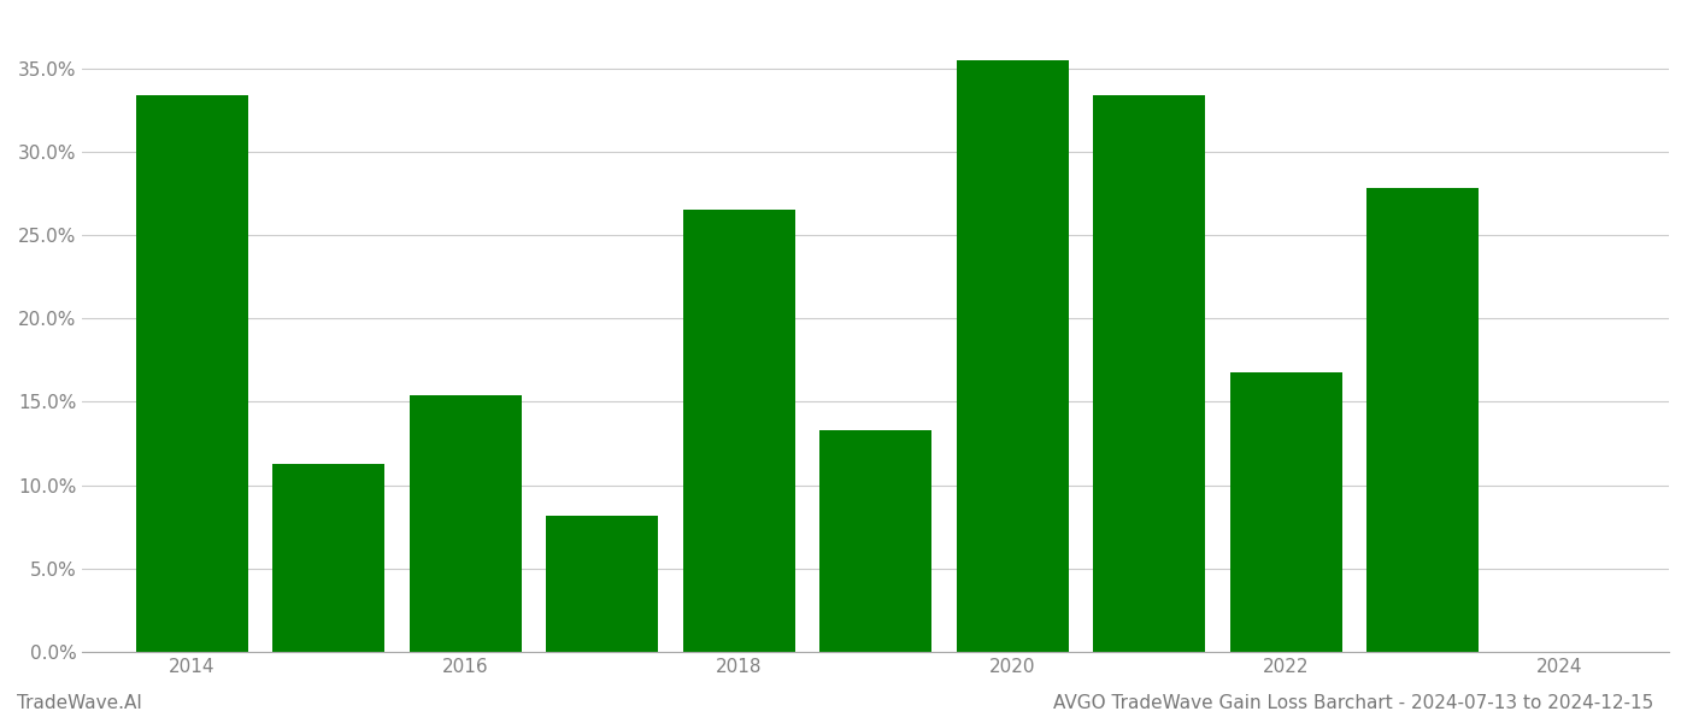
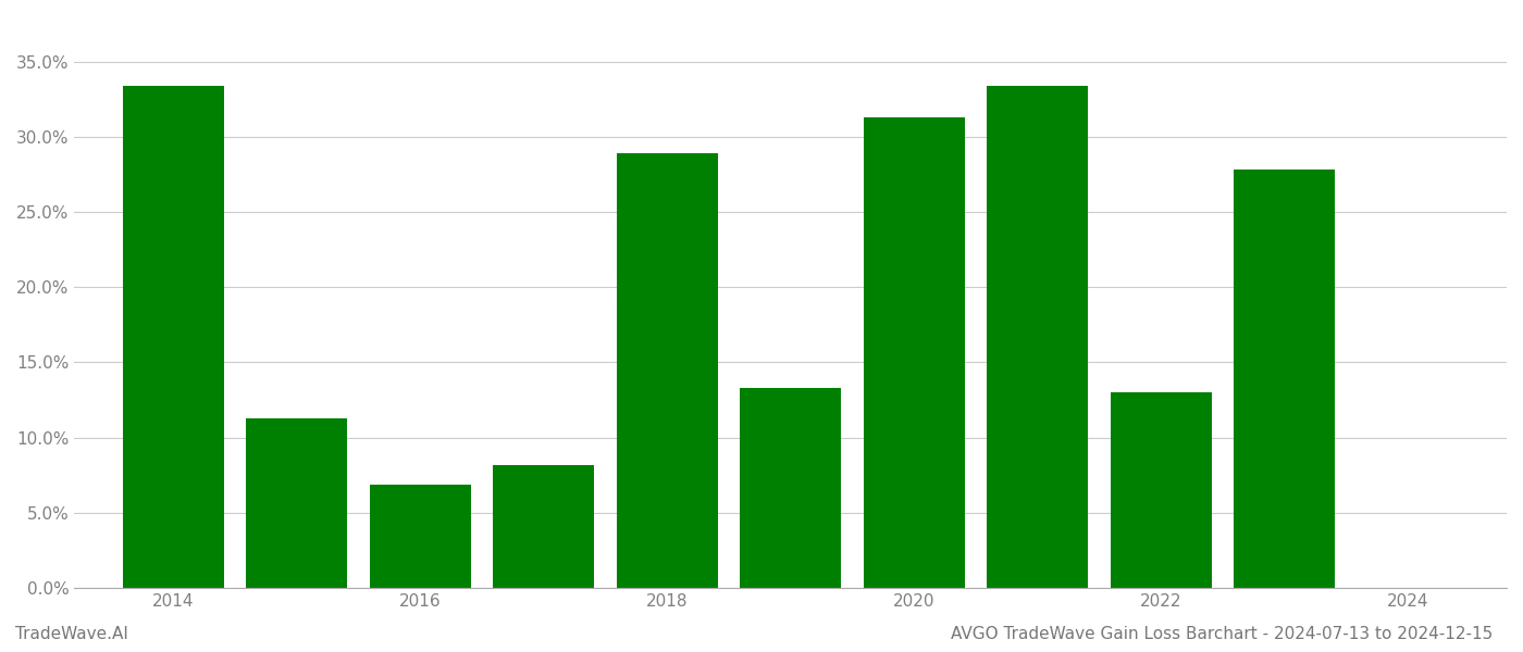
2016: 15.4% -> 6.9%
2018: 26.5% -> 28.9%
2020: 35.5% -> 31.3%
2022: 16.8% -> 13.0%
